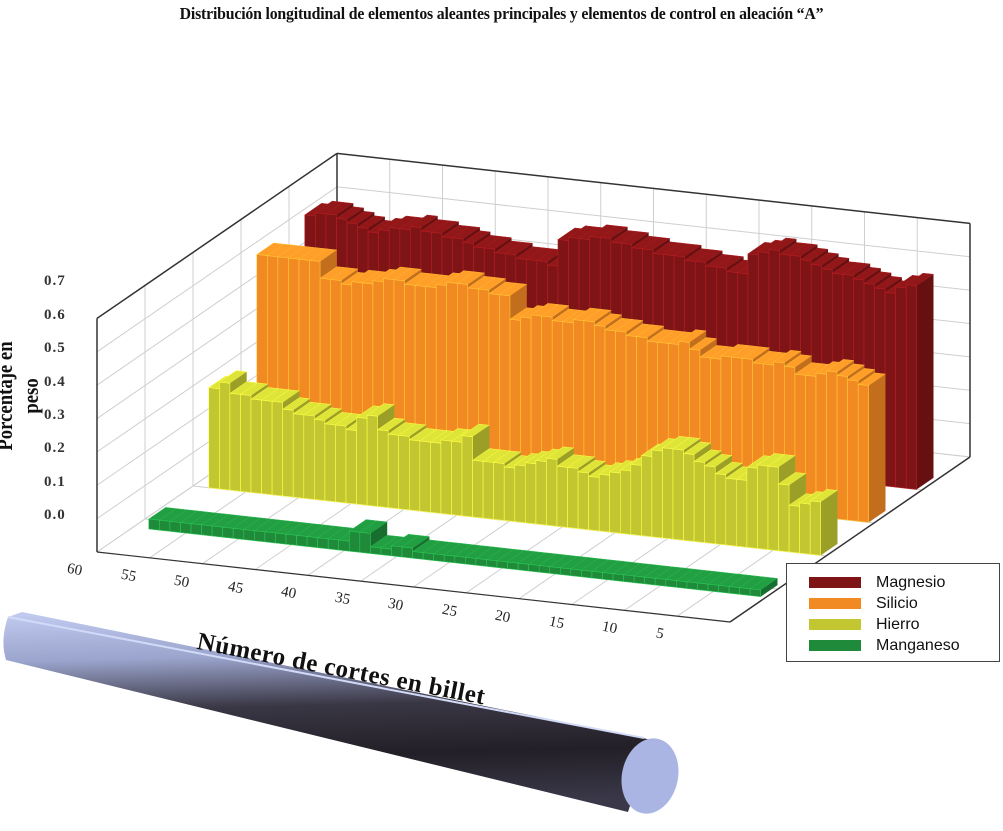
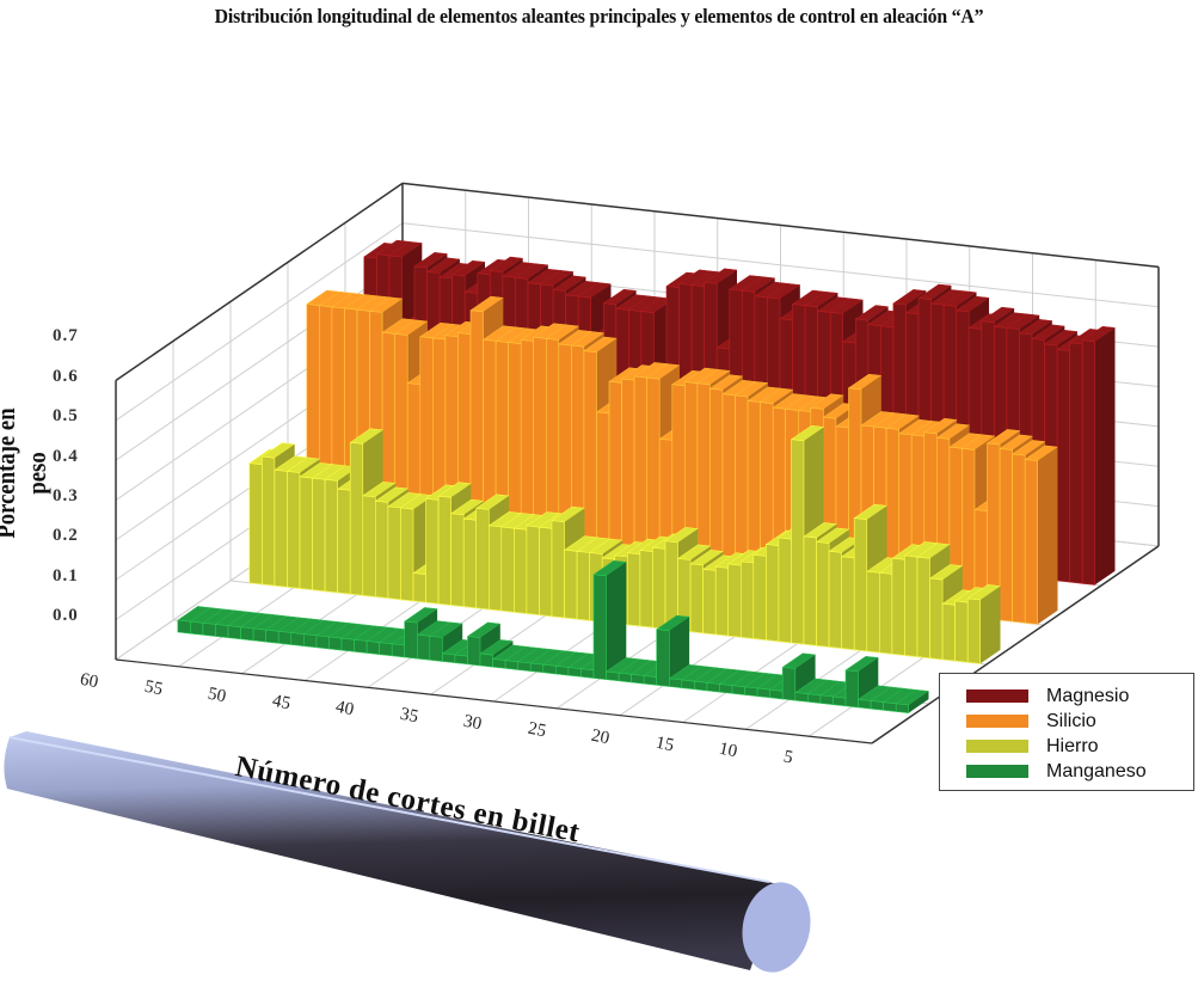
Magnesio/55: 0.62 -> 0.46
Magnesio/50: 0.61 -> 0.56
Silicio/50: 0.54 -> 0.43
Hierro/50: 0.25 -> 0.38
Silicio/45: 0.57 -> 0.63
Hierro/45: 0.22 -> 0.07
Magnesio/40: 0.57 -> 0.48
Hierro/40: 0.22 -> 0.25
Manganeso/40: 0.03 -> 0.09
Magnesio/35: 0.55 -> 0.37
Silicio/35: 0.56 -> 0.41
Manganeso/35: 0.03 -> 0.07
Magnesio/30: 0.65 -> 0.49
Silicio/30: 0.50 -> 0.36
Magnesio/25: 0.62 -> 0.58
Hierro/25: 0.18 -> 0.22
Manganeso/25: 0.02 -> 0.26
Magnesio/20: 0.60 -> 0.54
Manganeso/20: 0.02 -> 0.14
Magnesio/15: 0.66 -> 0.63
Silicio/15: 0.44 -> 0.54
Hierro/15: 0.27 -> 0.51
Magnesio/10: 0.64 -> 0.61
Hierro/10: 0.21 -> 0.33
Manganeso/10: 0.02 -> 0.08
Silicio/5: 0.43 -> 0.27
Manganeso/5: 0.02 -> 0.09
